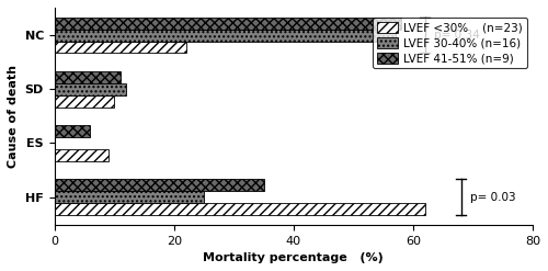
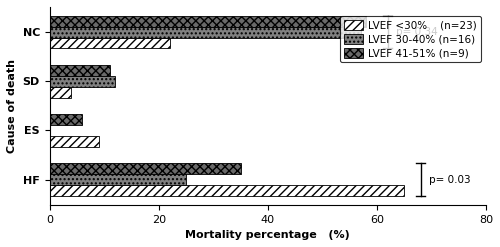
LVEF <30% (n=23)/SD: 10 -> 4
LVEF <30% (n=23)/HF: 62 -> 65
